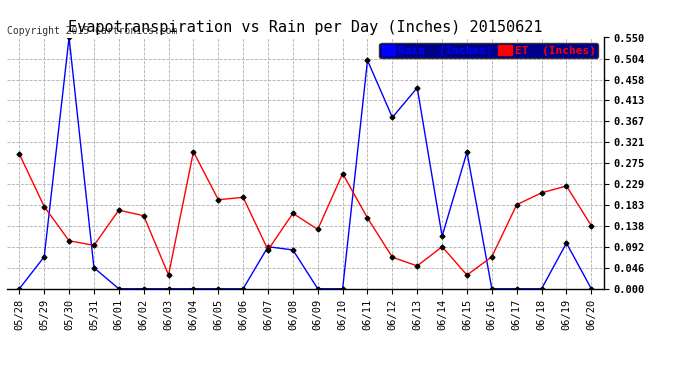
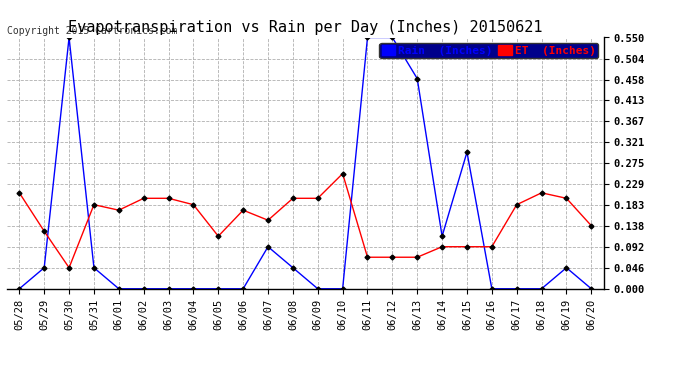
ET (Inches)/05/28: 0.295 -> 0.210
Rain (Inches)/05/29: 0.070 -> 0.046
ET (Inches)/05/29: 0.180 -> 0.126
ET (Inches)/05/30: 0.105 -> 0.046
ET (Inches)/05/31: 0.095 -> 0.184
ET (Inches)/06/02: 0.160 -> 0.198
ET (Inches)/06/03: 0.030 -> 0.198
ET (Inches)/06/04: 0.300 -> 0.184
ET (Inches)/06/05: 0.195 -> 0.115
ET (Inches)/06/06: 0.200 -> 0.172
ET (Inches)/06/07: 0.085 -> 0.150
Rain (Inches)/06/08: 0.085 -> 0.046
ET (Inches)/06/08: 0.165 -> 0.198
ET (Inches)/06/09: 0.130 -> 0.198
Rain (Inches)/06/11: 0.500 -> 0.550
ET (Inches)/06/11: 0.155 -> 0.069
Rain (Inches)/06/12: 0.375 -> 0.550
Rain (Inches)/06/13: 0.440 -> 0.460
ET (Inches)/06/13: 0.050 -> 0.069
ET (Inches)/06/15: 0.030 -> 0.092
ET (Inches)/06/16: 0.070 -> 0.092
Rain (Inches)/06/19: 0.100 -> 0.046
ET (Inches)/06/19: 0.225 -> 0.198
